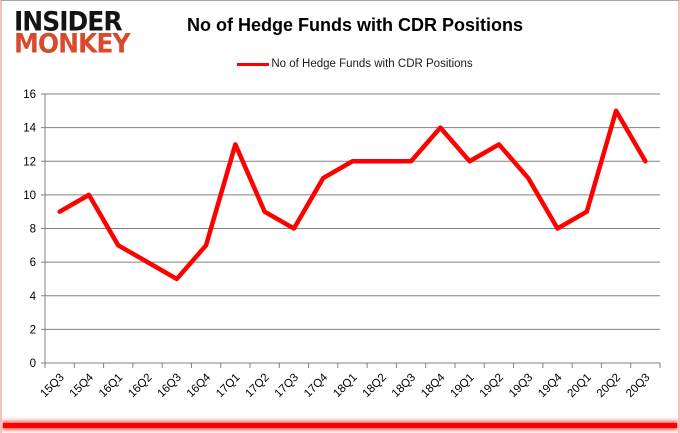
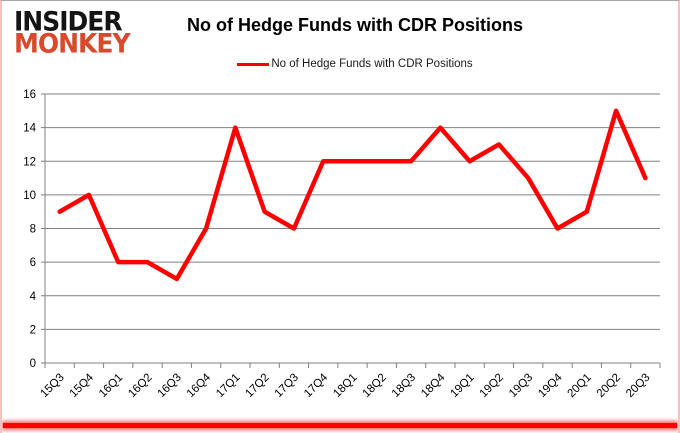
16Q1: 7 -> 6
16Q4: 7 -> 8
17Q1: 13 -> 14
17Q4: 11 -> 12
20Q3: 12 -> 11
